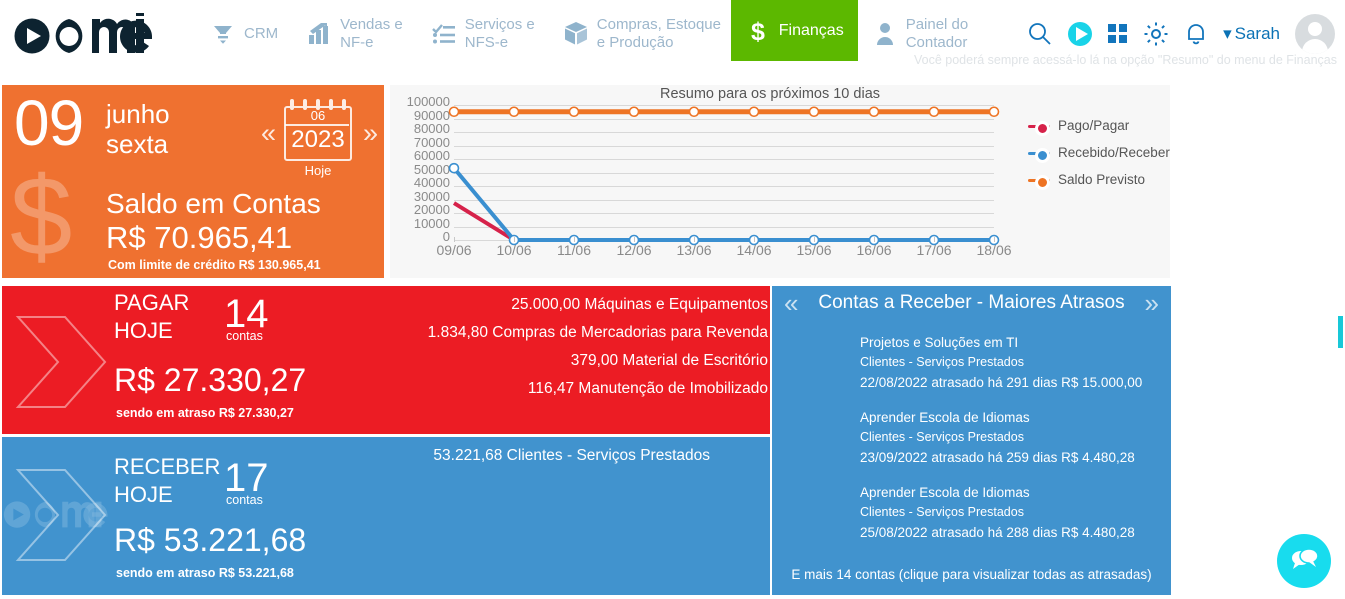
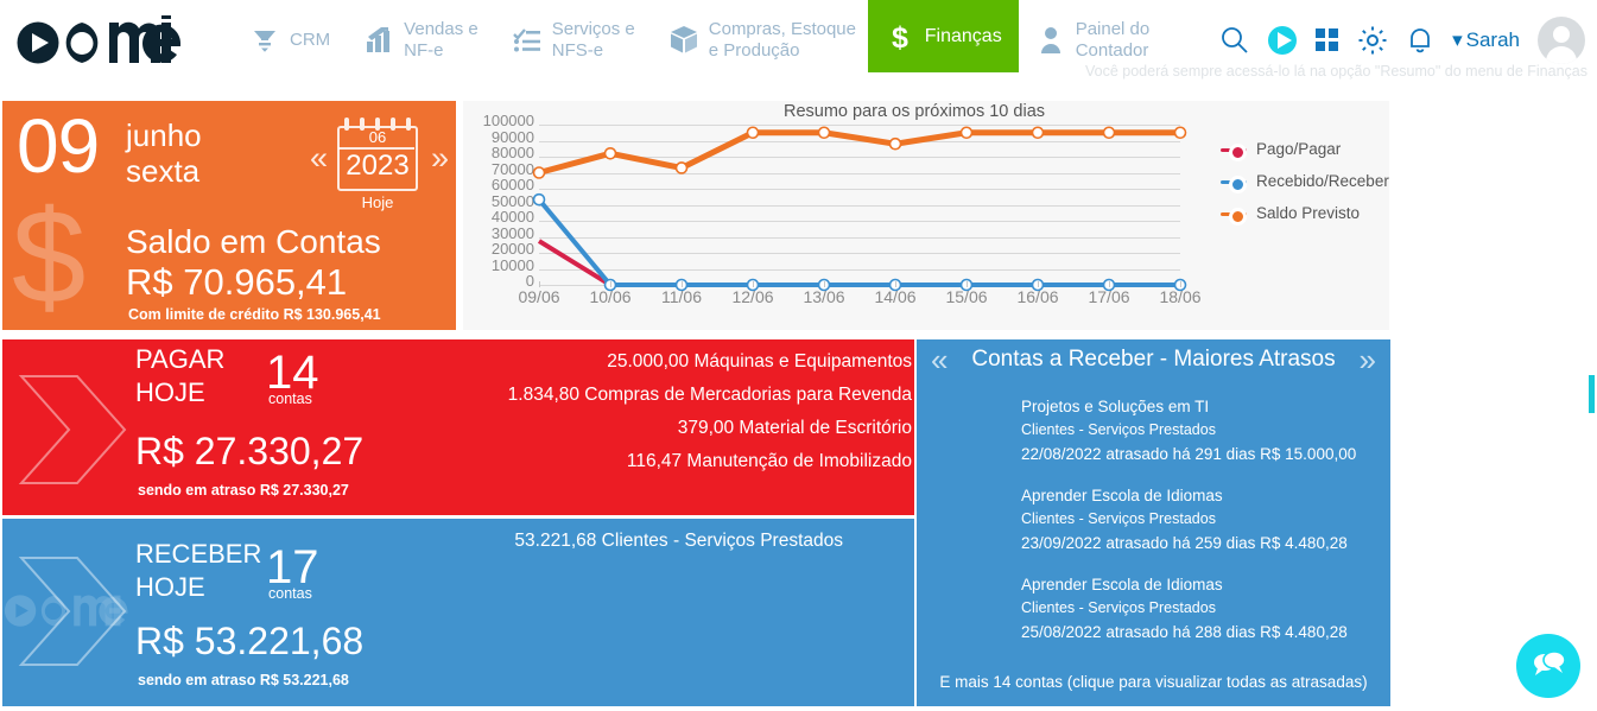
Saldo Previsto/09/06: 95000 -> 70000
Saldo Previsto/10/06: 95000 -> 82000
Saldo Previsto/11/06: 95000 -> 73000
Saldo Previsto/14/06: 95000 -> 88000
